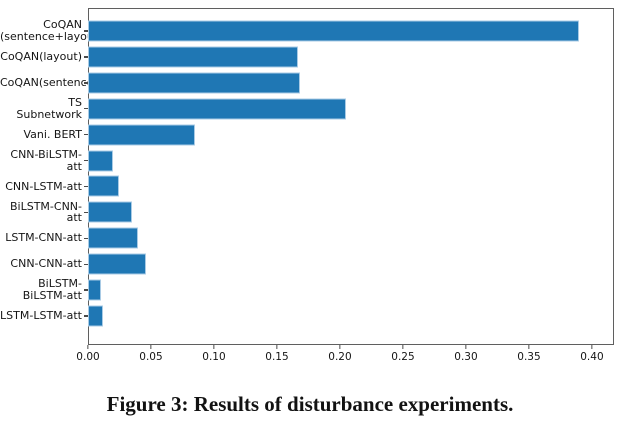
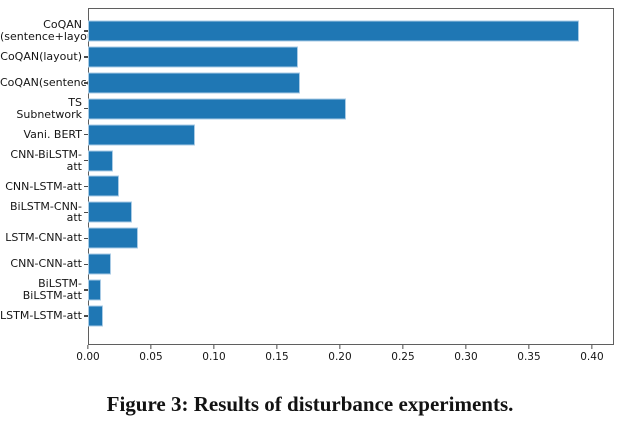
CNN-CNN-att: 0.046 -> 0.018
